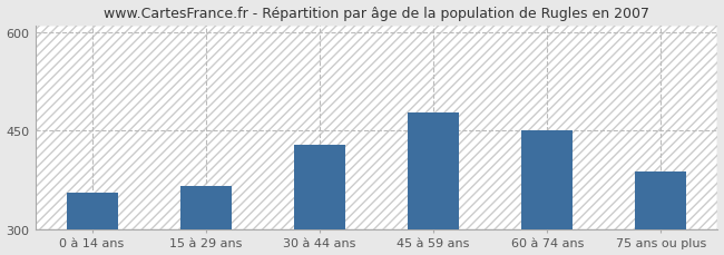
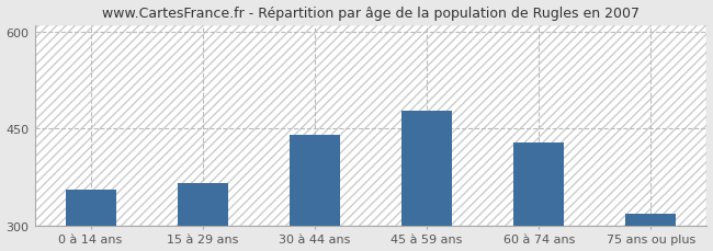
30 à 44 ans: 428 -> 440
60 à 74 ans: 450 -> 428
75 ans ou plus: 388 -> 318
